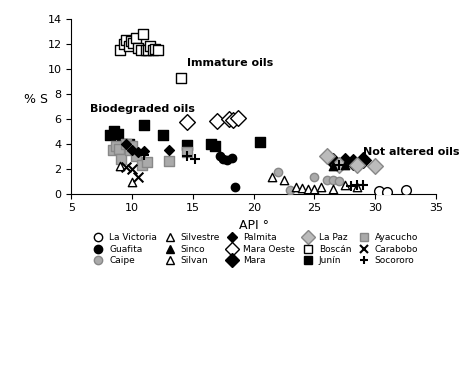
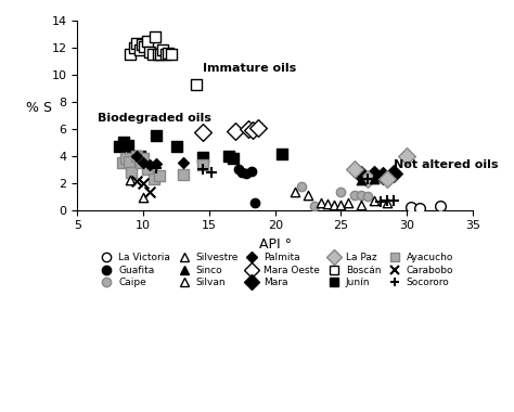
La Paz/30: 2.2 -> 4.0
